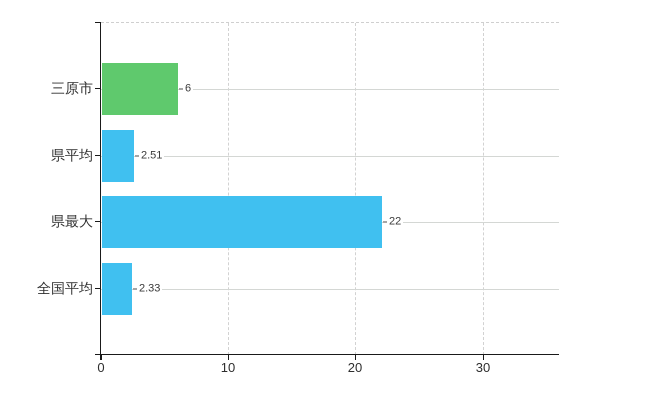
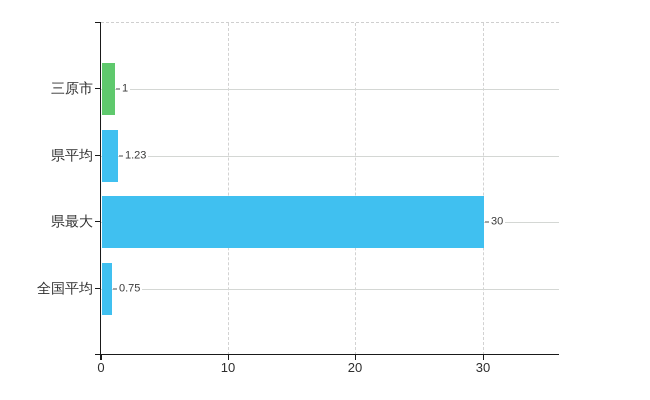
三原市: 6 -> 1
県平均: 2.51 -> 1.23
県最大: 22 -> 30
全国平均: 2.33 -> 0.75
